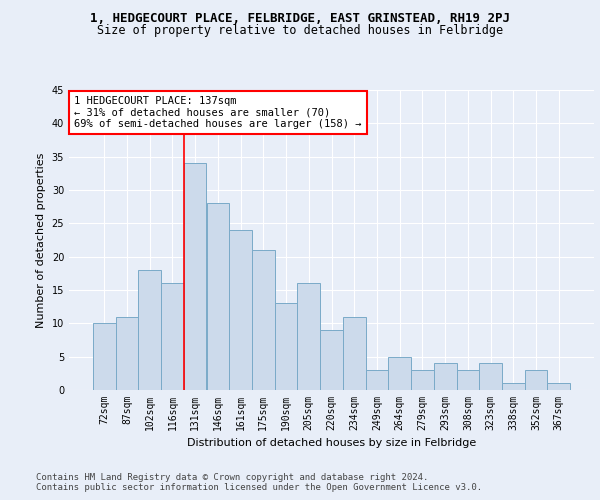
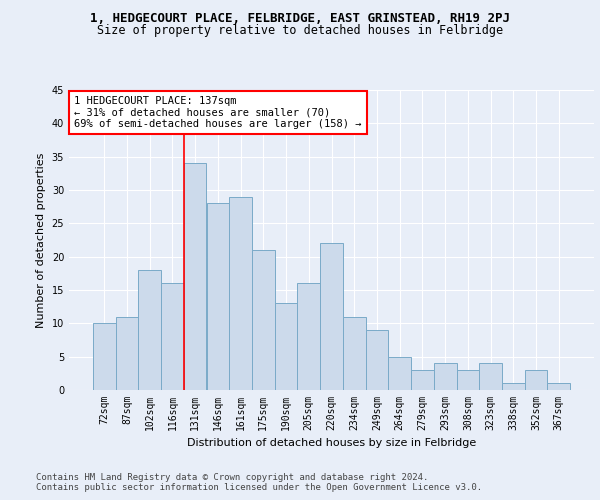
161sqm: 24 -> 29
220sqm: 9 -> 22
249sqm: 3 -> 9
